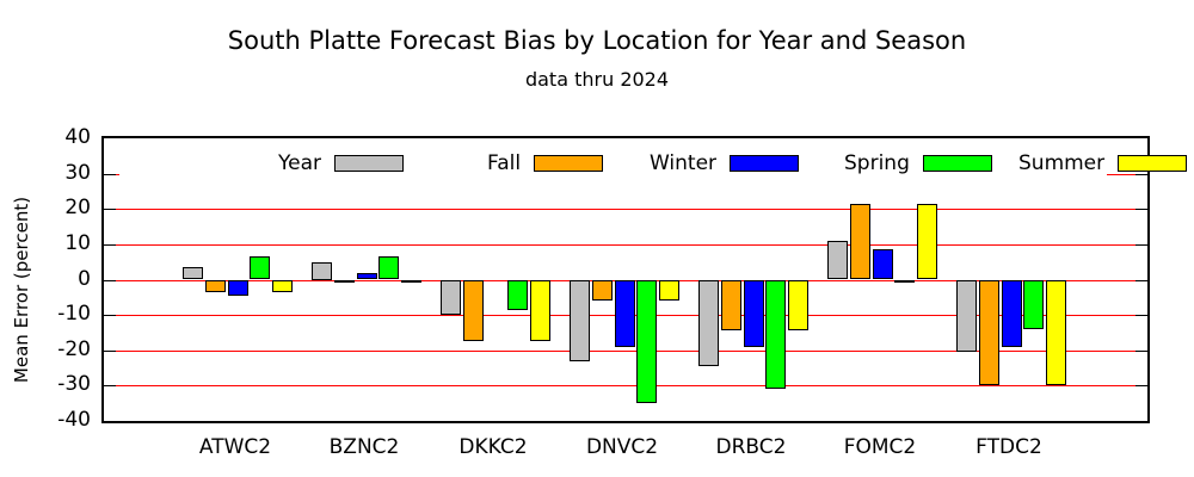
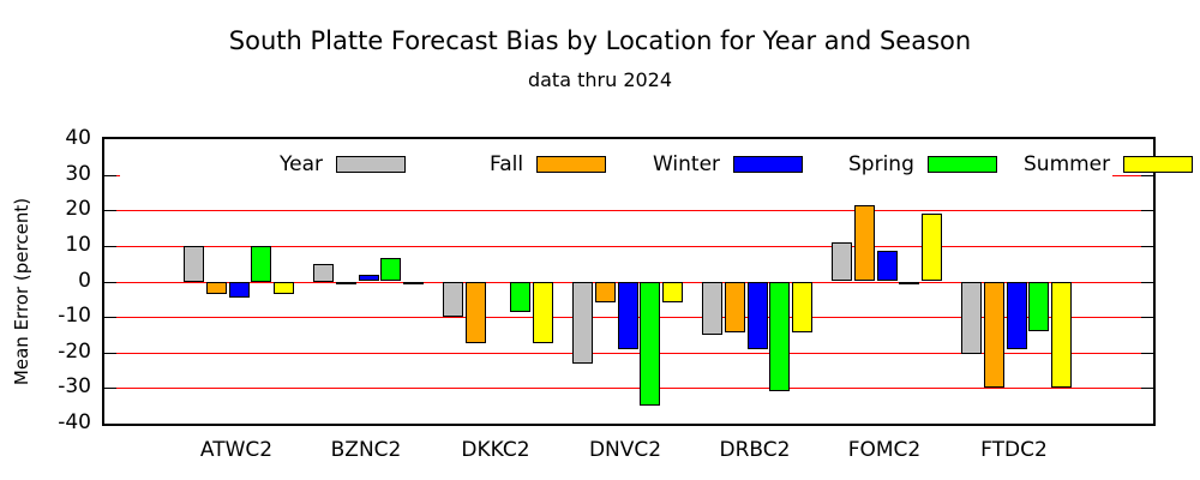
Year/ATWC2: 4 -> 10
Spring/ATWC2: 6 -> 10
Year/DRBC2: -24 -> -15
Summer/FOMC2: 22 -> 19
